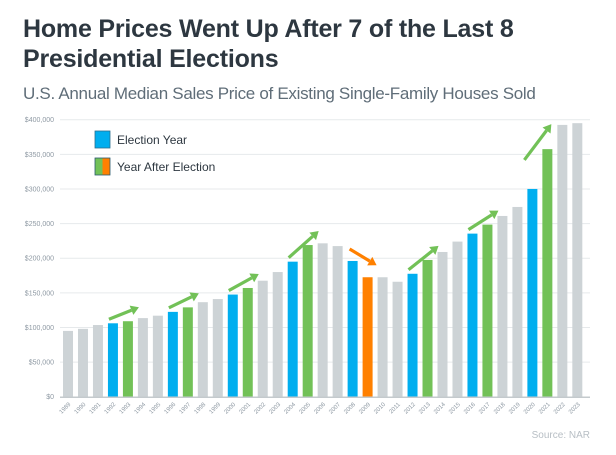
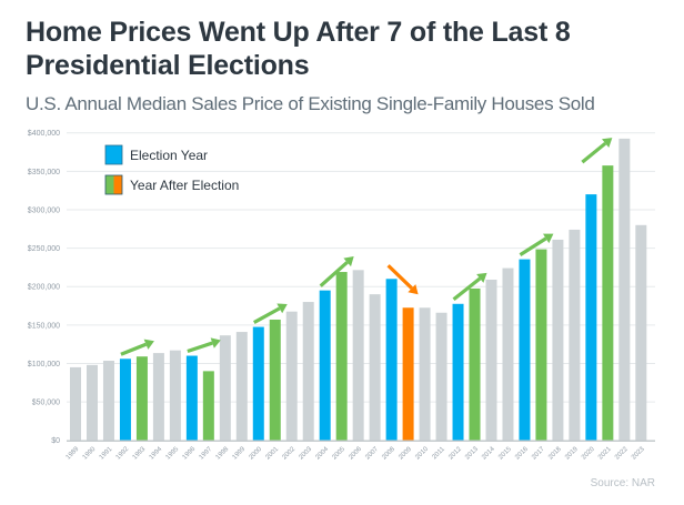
1996: $120000 -> $110000
1997: $130000 -> $90000
2007: $220000 -> $190000
2008: $200000 -> $210000
2020: $300000 -> $320000
2023: $400000 -> $280000
